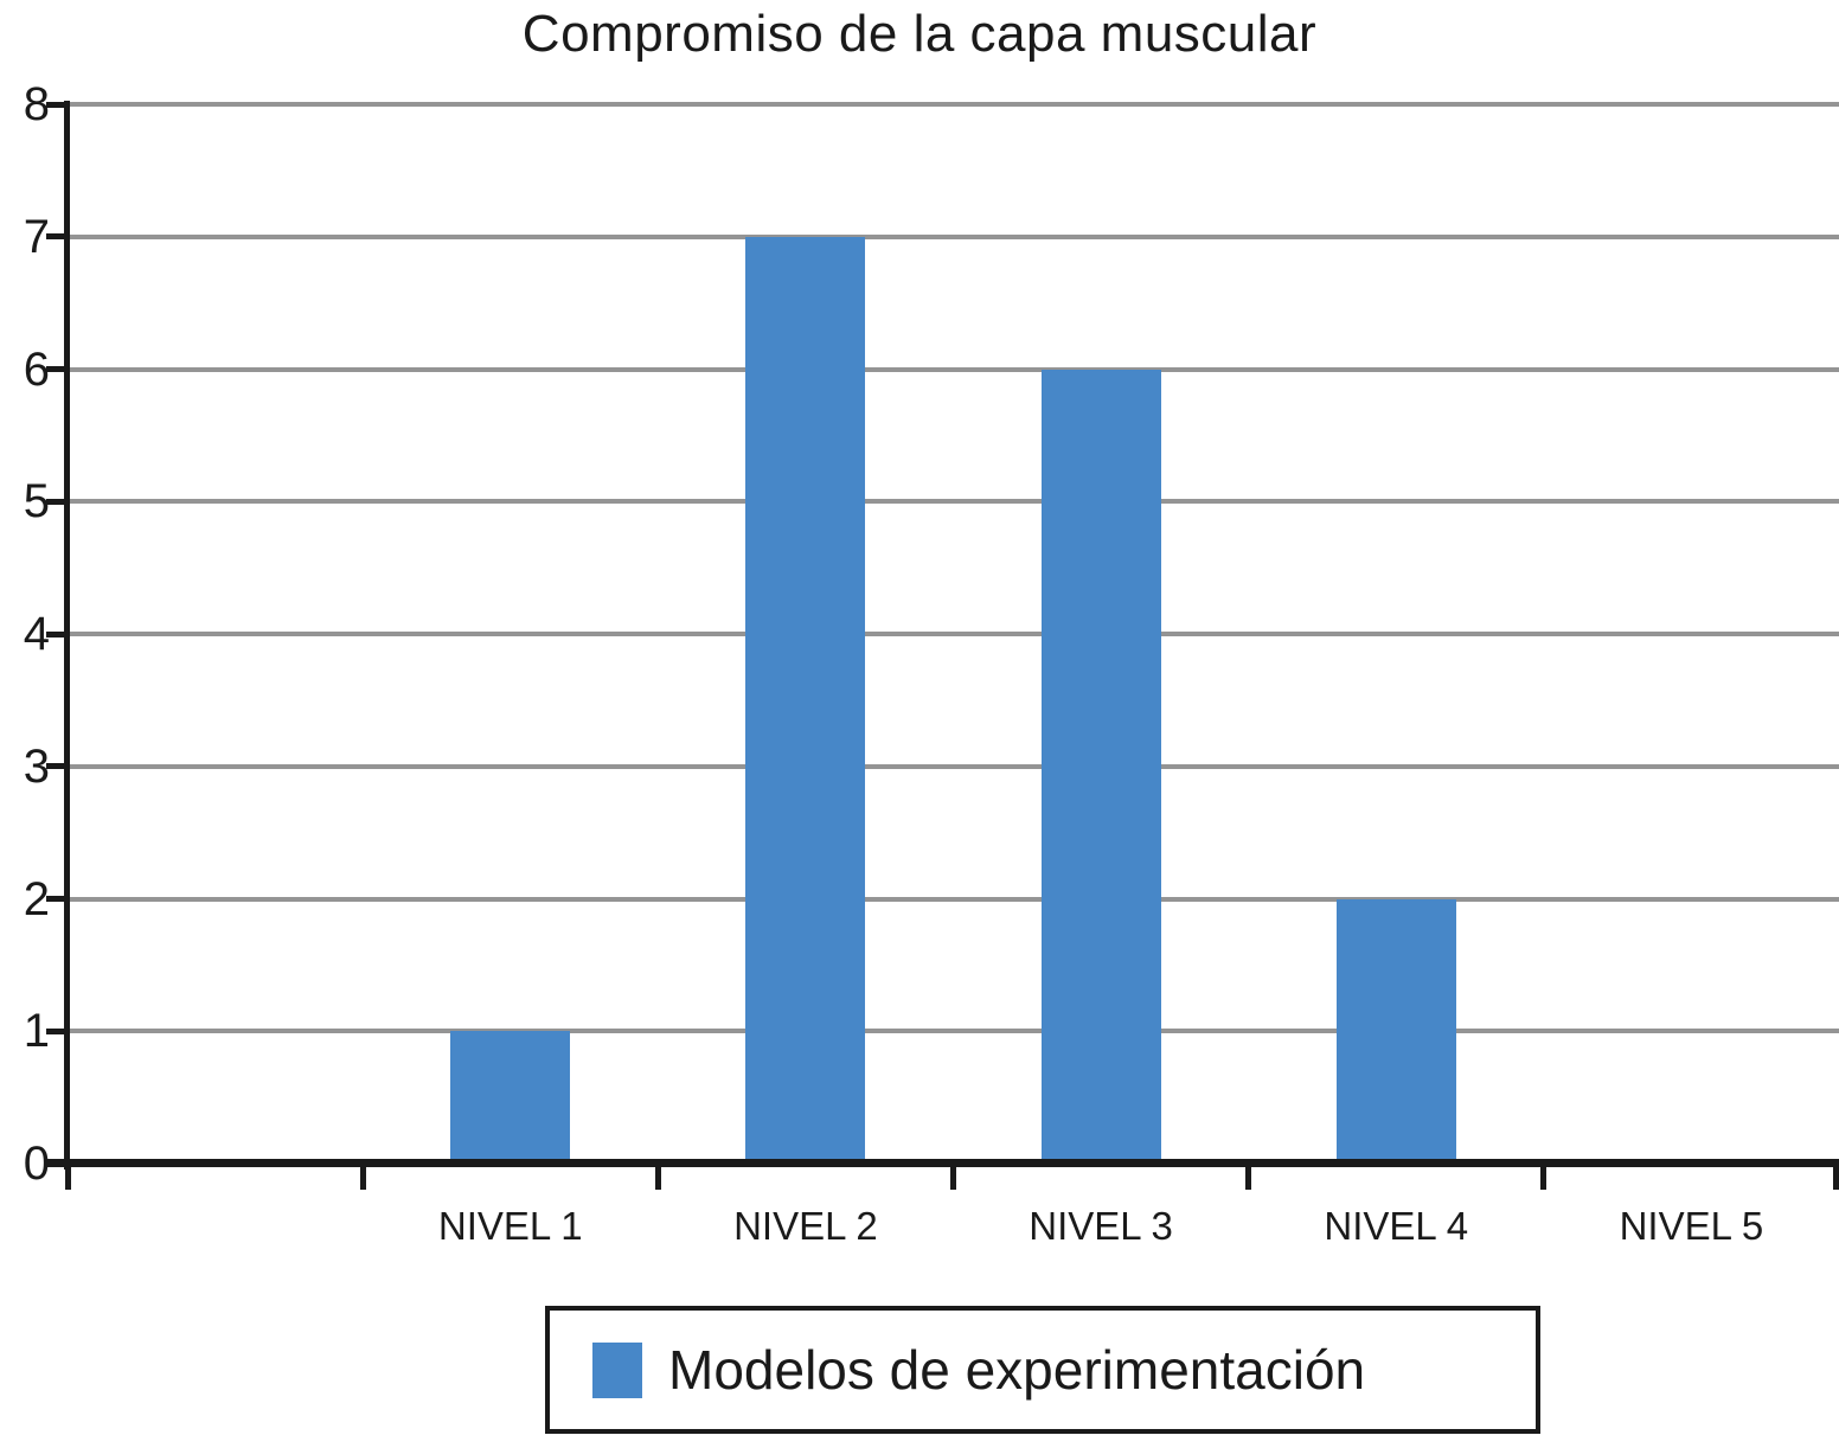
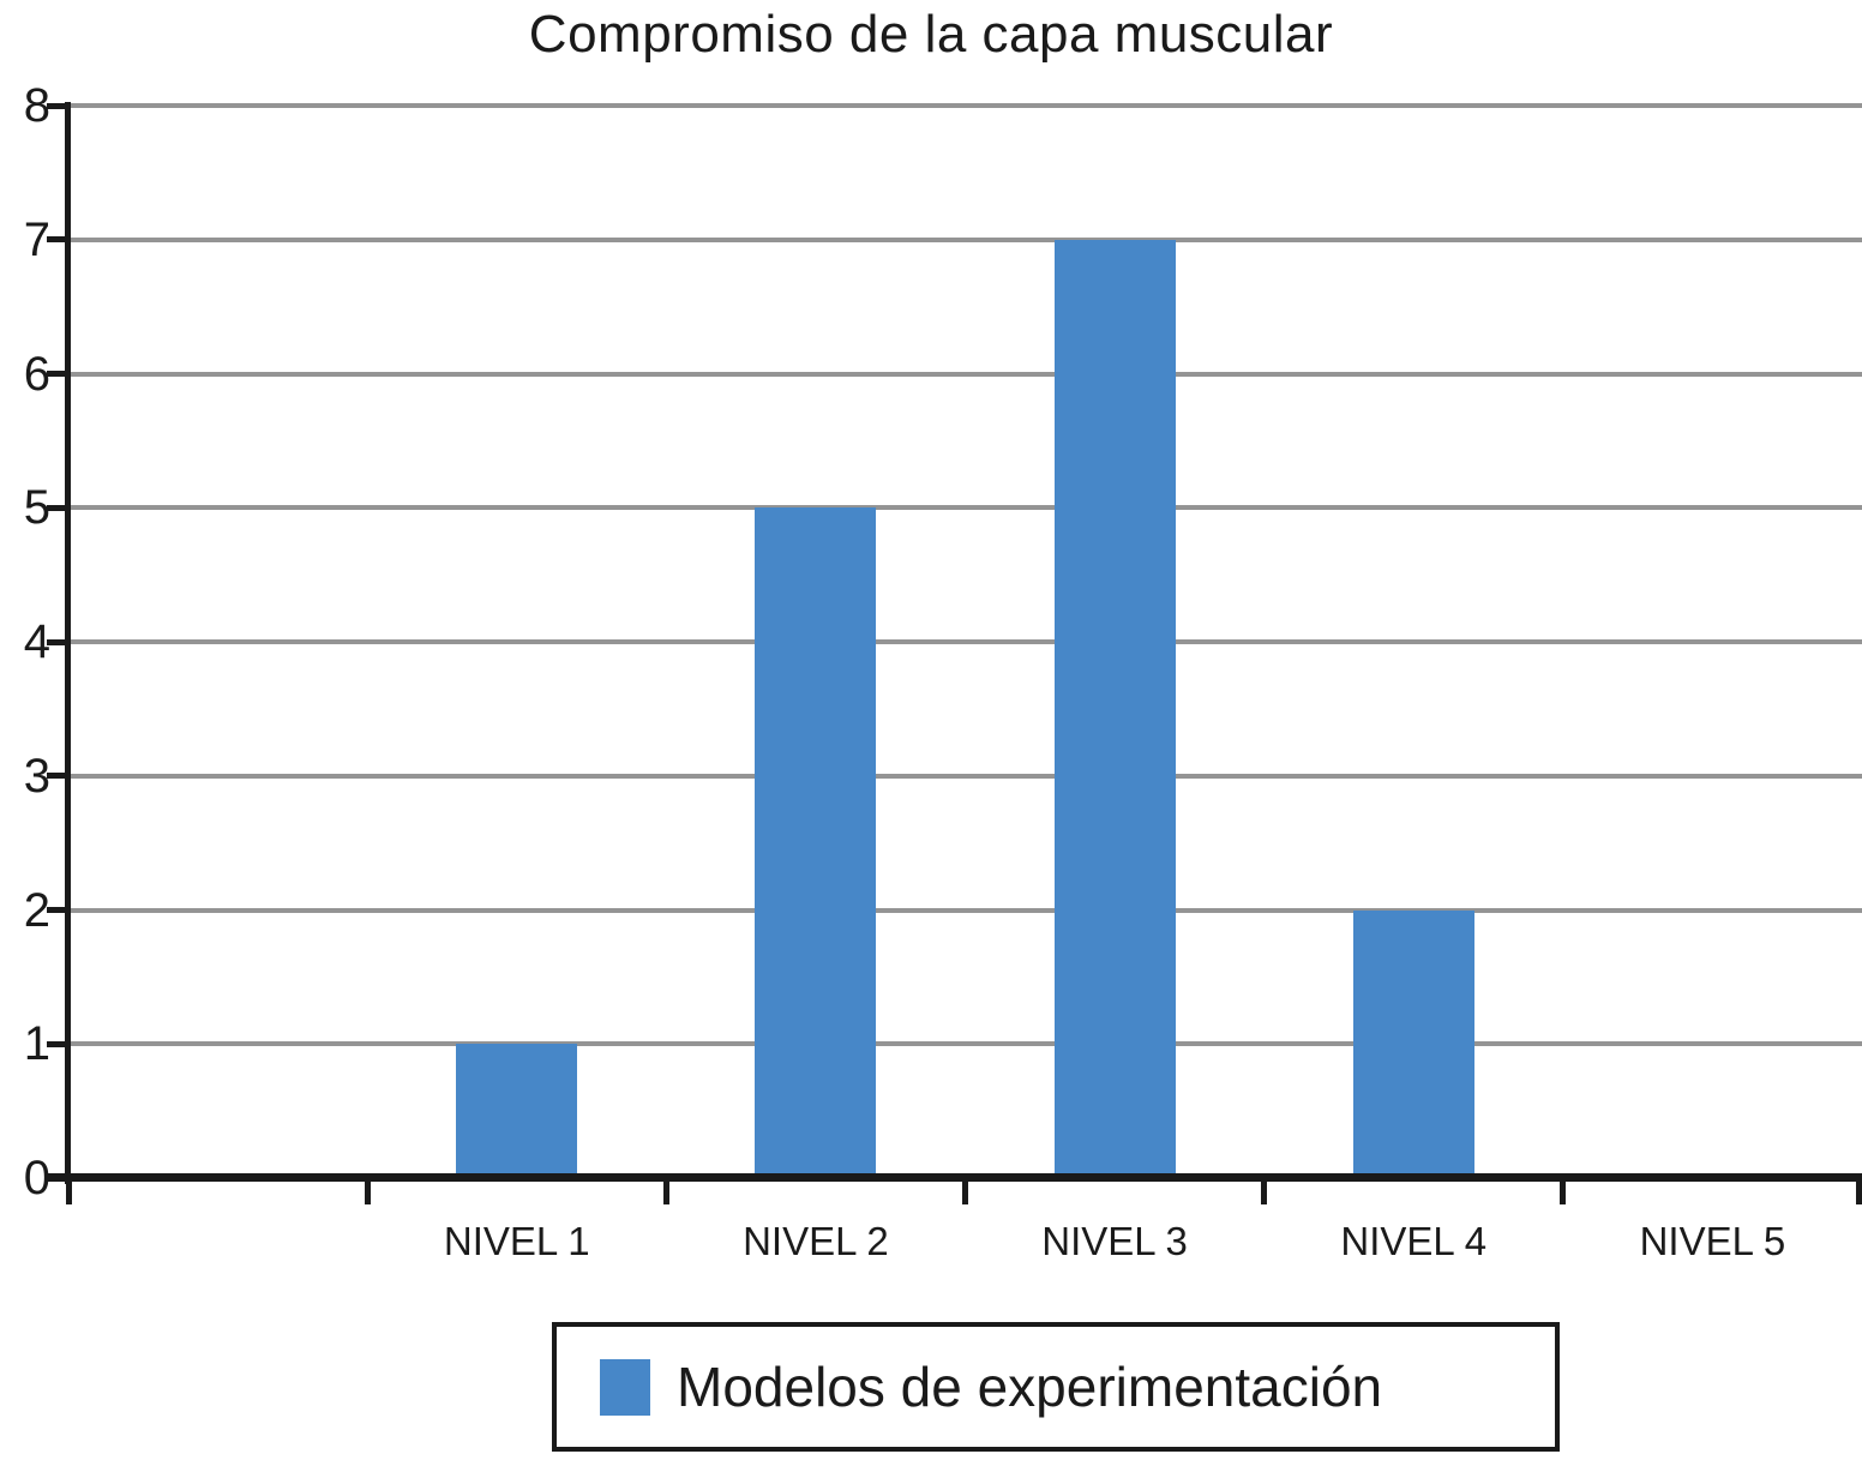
NIVEL 2: 7 -> 5
NIVEL 3: 6 -> 7
